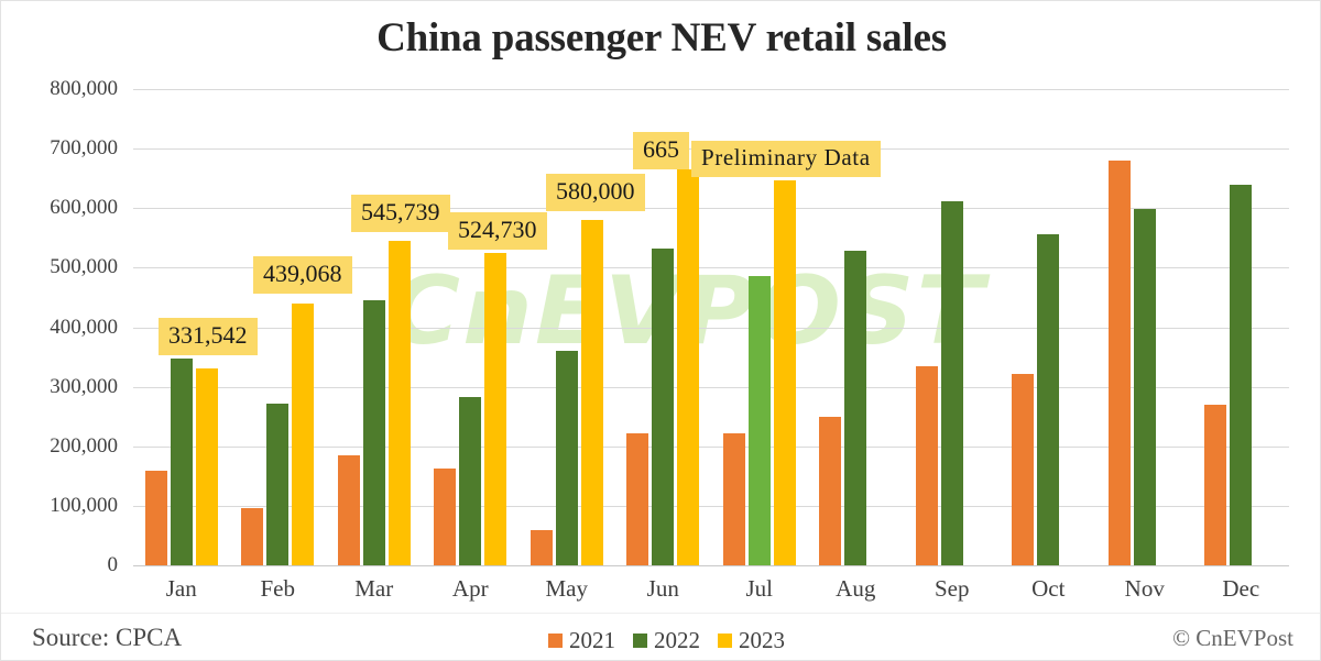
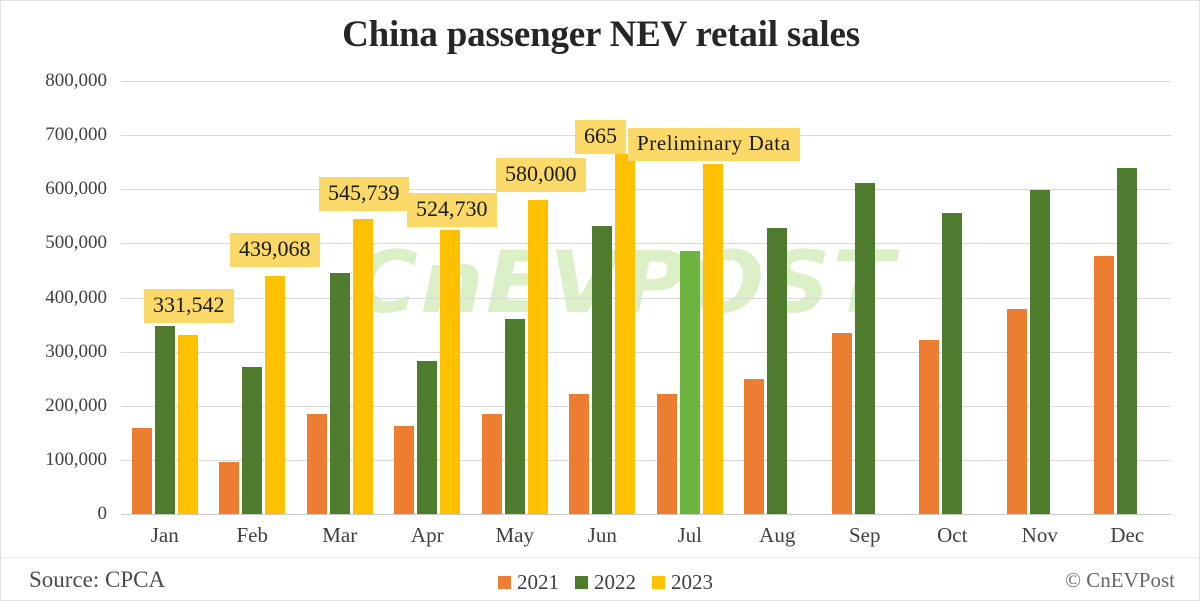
2021/May: 60000 -> 180000
2021/Nov: 680000 -> 380000
2021/Dec: 270000 -> 480000
